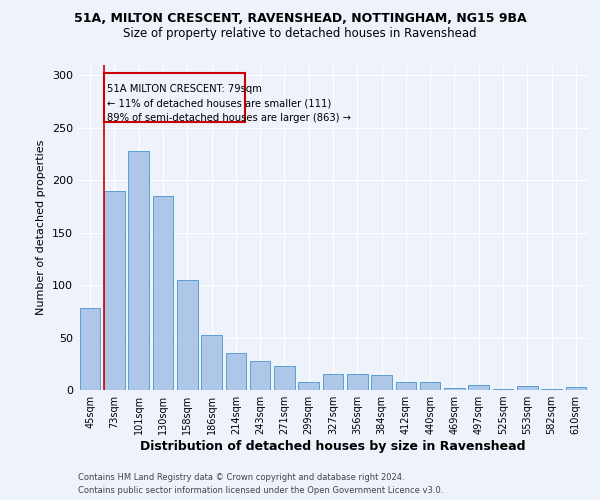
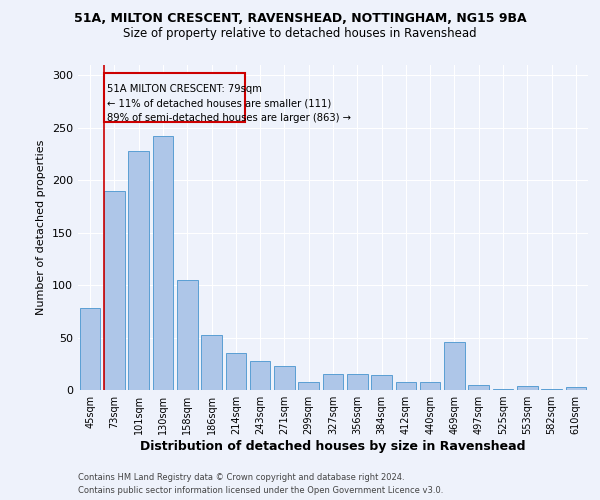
130sqm: 185 -> 242
469sqm: 2 -> 46
